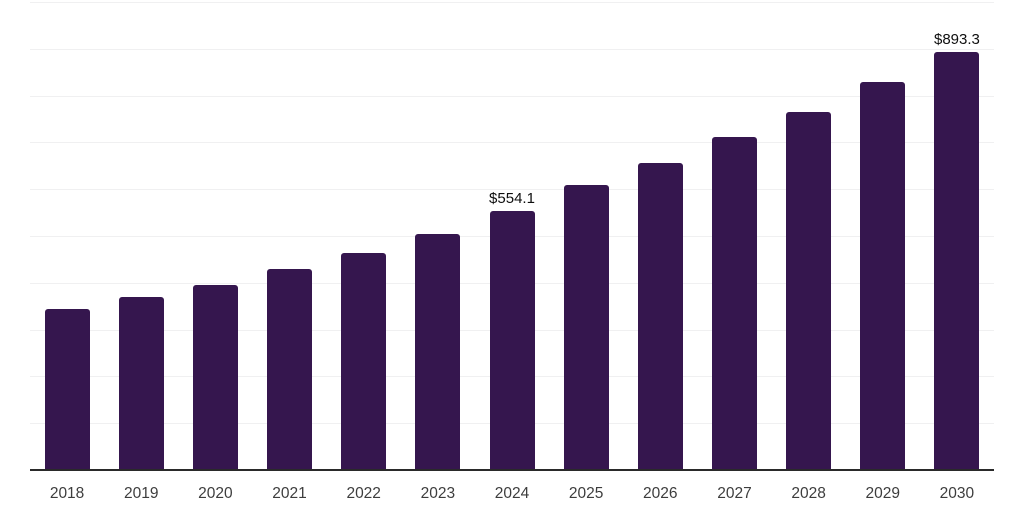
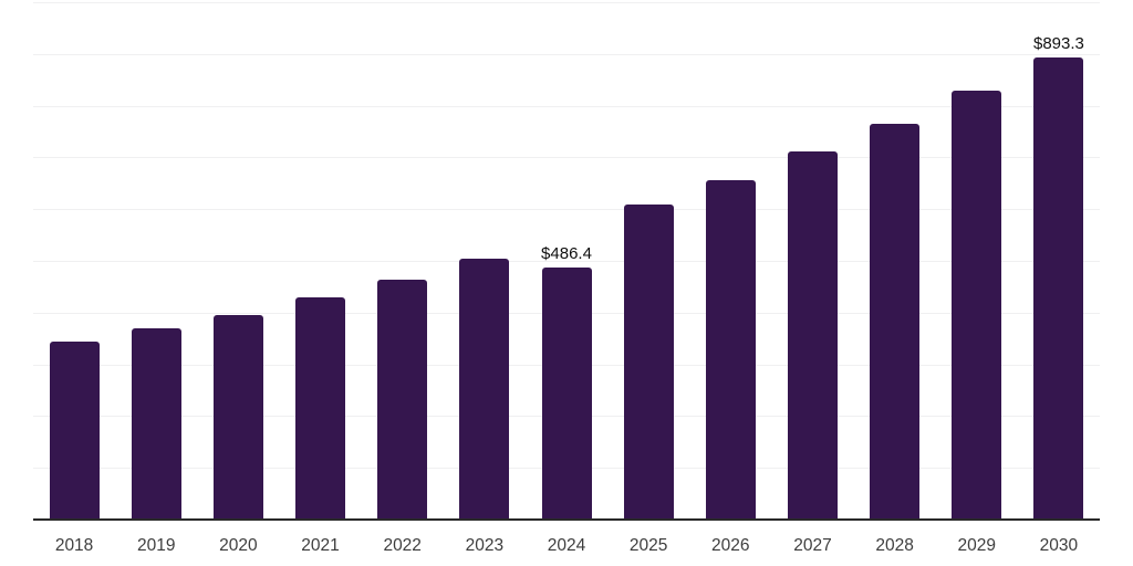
2024: $554.1 -> $486.4
